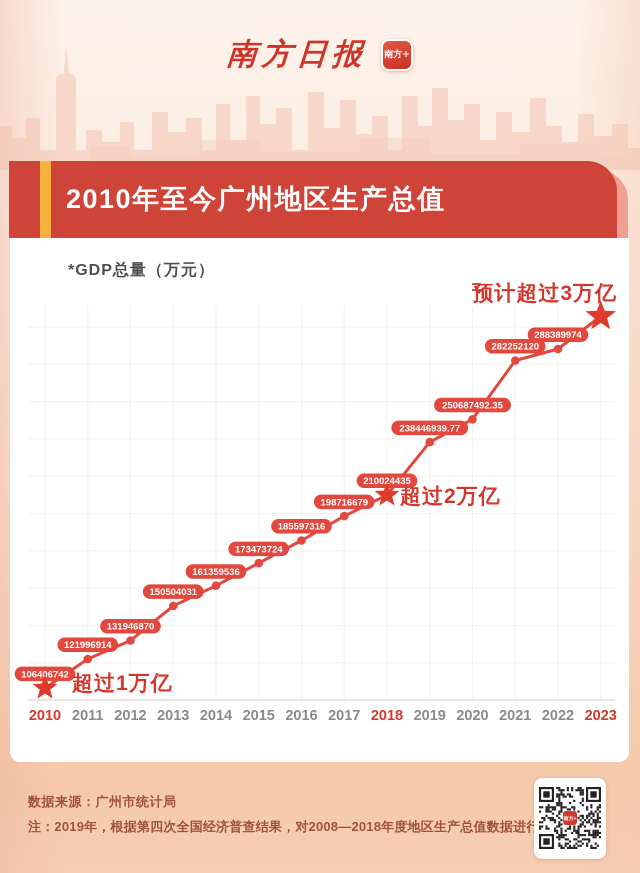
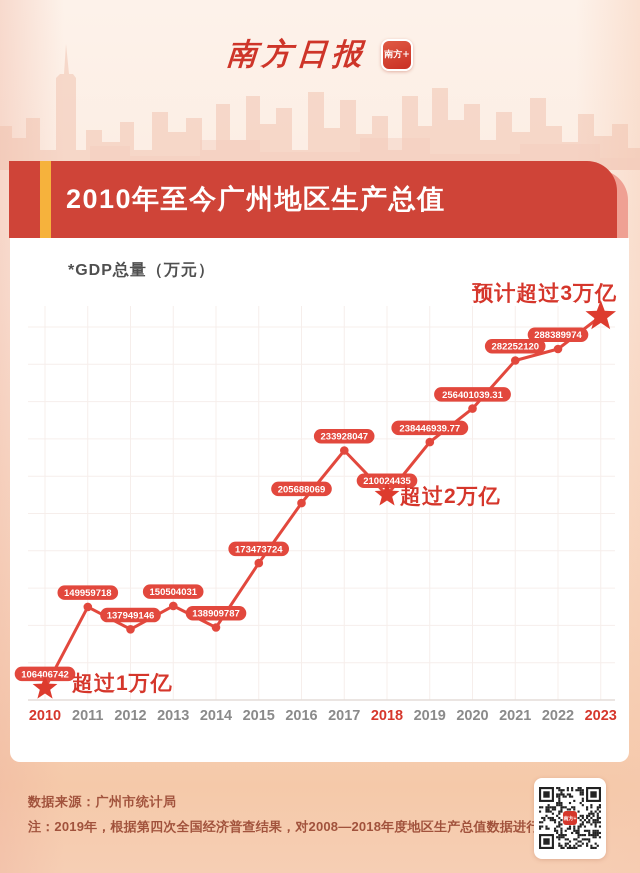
2011: 121996914 -> 149959718
2012: 131946870 -> 137949146
2014: 161359536 -> 138909787
2016: 185597316 -> 205688069
2017: 198716679 -> 233928047
2020: 250687492.35 -> 256401039.31
